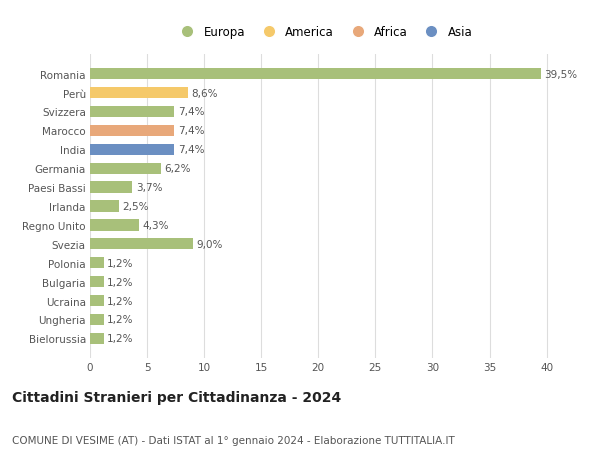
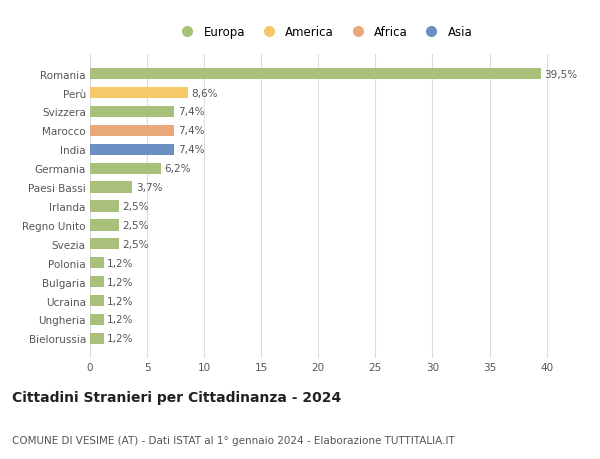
Regno Unito: 4,3% -> 2,5%
Svezia: 9,0% -> 2,5%
